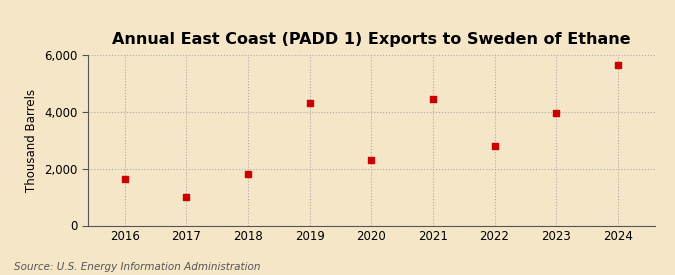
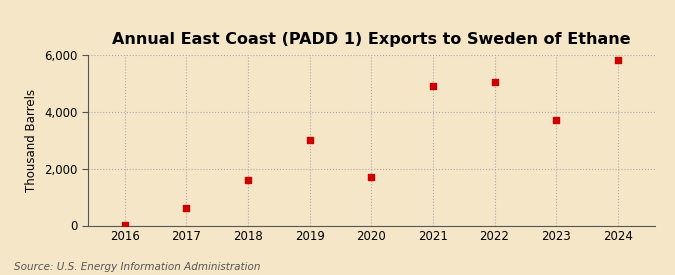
2016: 1,650 -> 0
2017: 1,000 -> 620
2018: 1,800 -> 1,600
2019: 4,300 -> 3,020
2020: 2,300 -> 1,700
2021: 4,450 -> 4,900
2022: 2,800 -> 5,050
2023: 3,950 -> 3,720
2024: 5,650 -> 5,830
